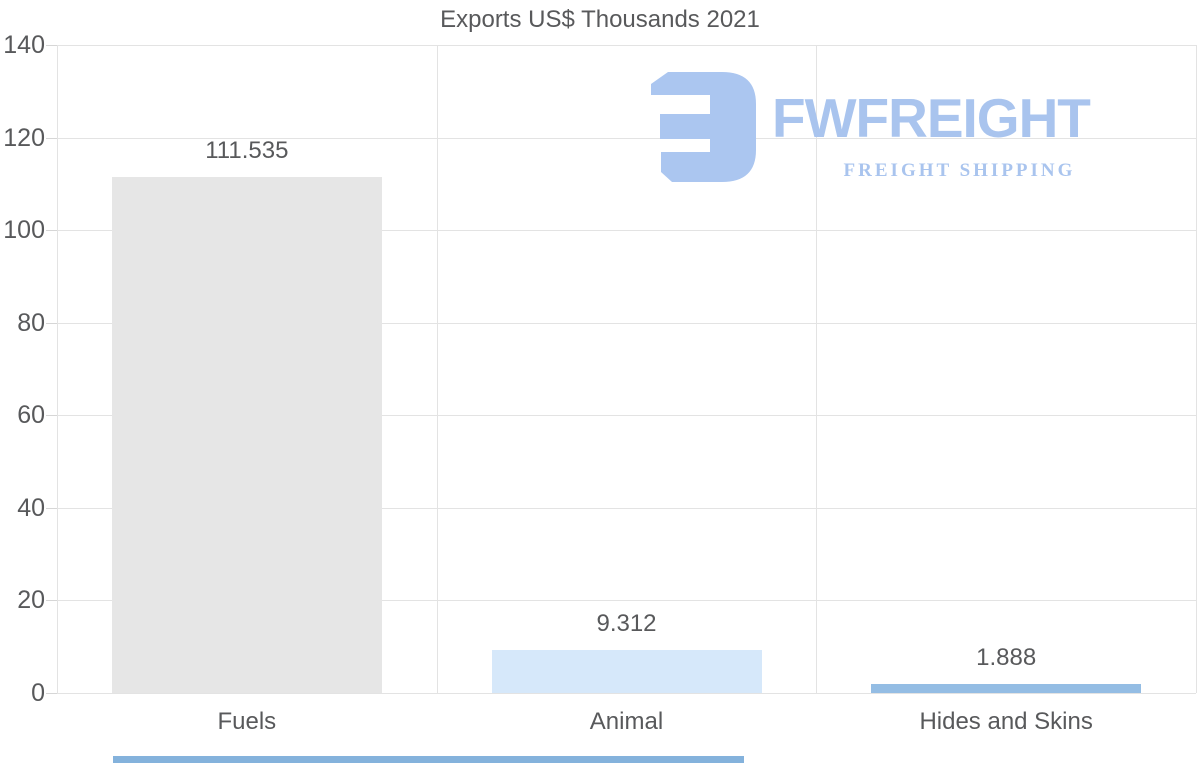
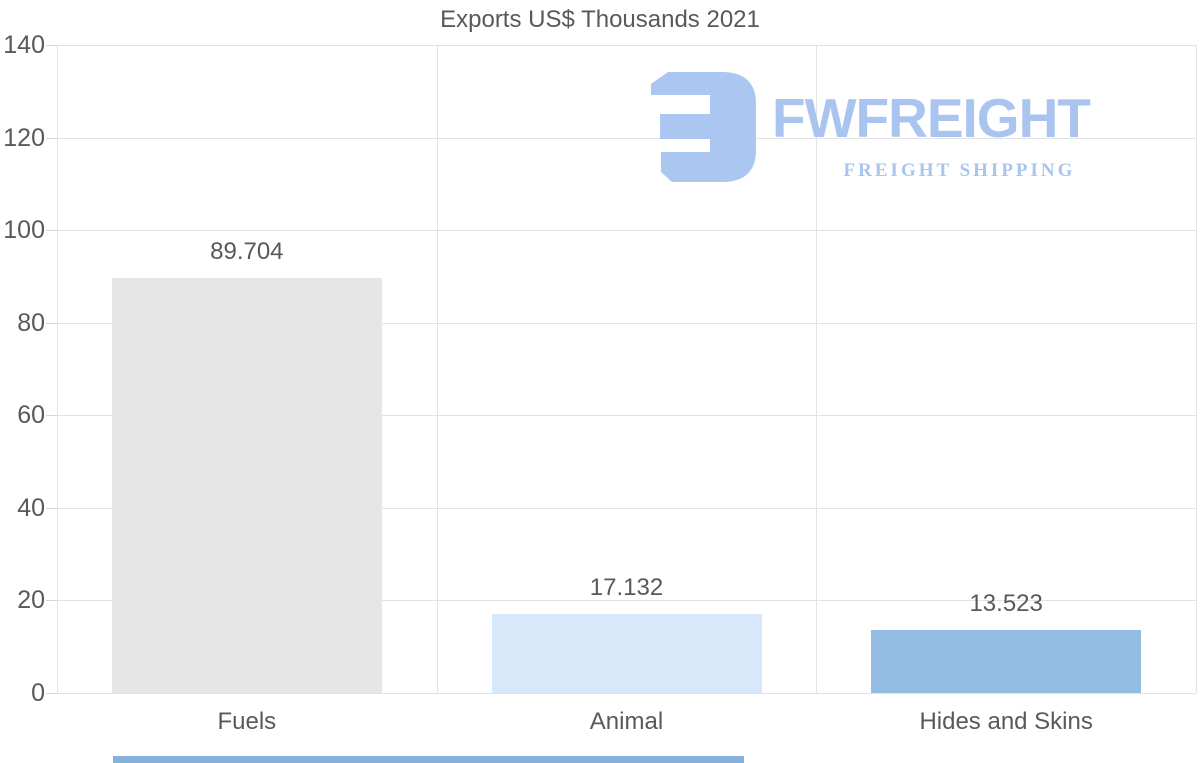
Fuels: 111.535 -> 89.704
Animal: 9.312 -> 17.132
Hides and Skins: 1.888 -> 13.523
